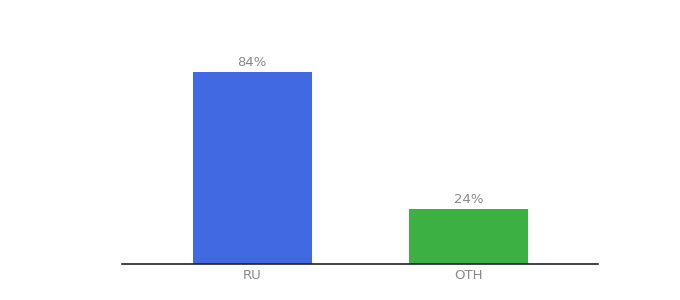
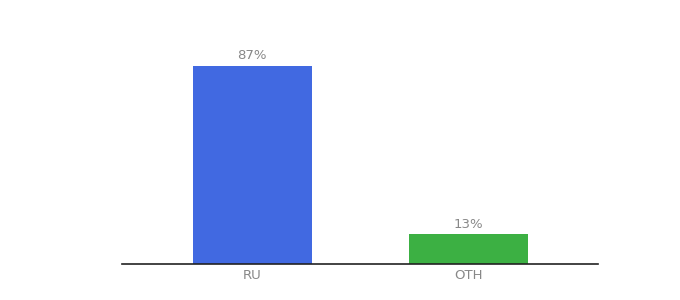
RU: 84% -> 87%
OTH: 24% -> 13%
